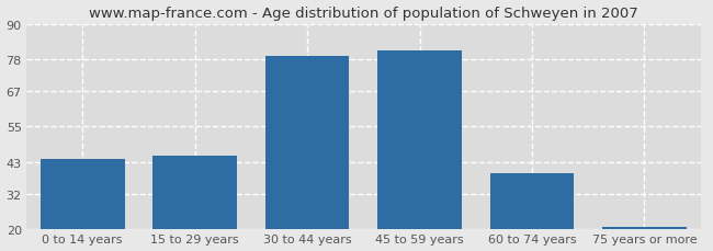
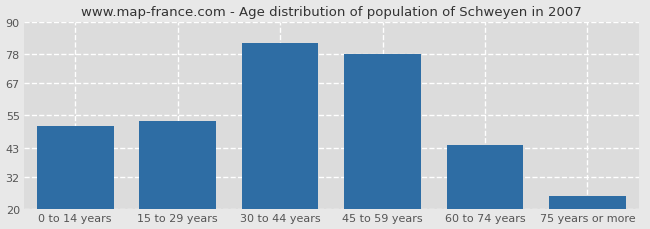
0 to 14 years: 44 -> 51
15 to 29 years: 45 -> 53
30 to 44 years: 79 -> 82
45 to 59 years: 81 -> 78
60 to 74 years: 39 -> 44
75 years or more: 21 -> 25
